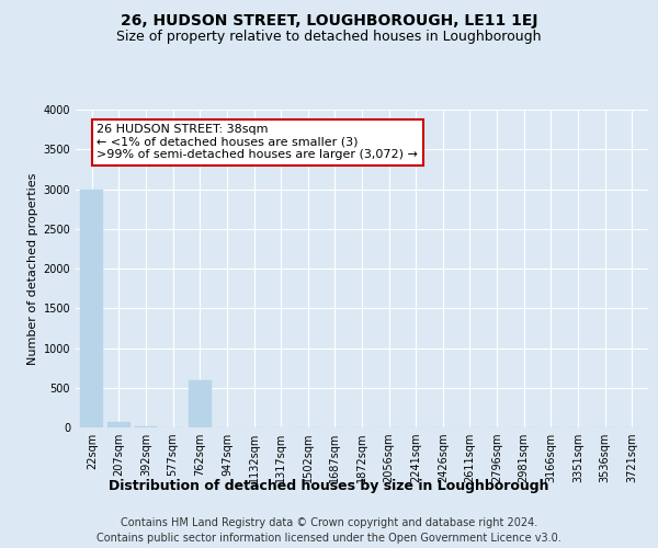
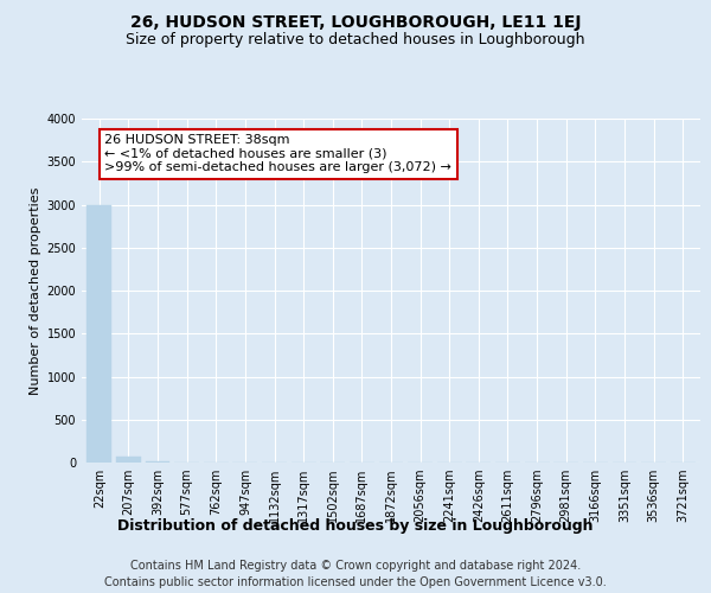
762sqm: 600 -> 0
